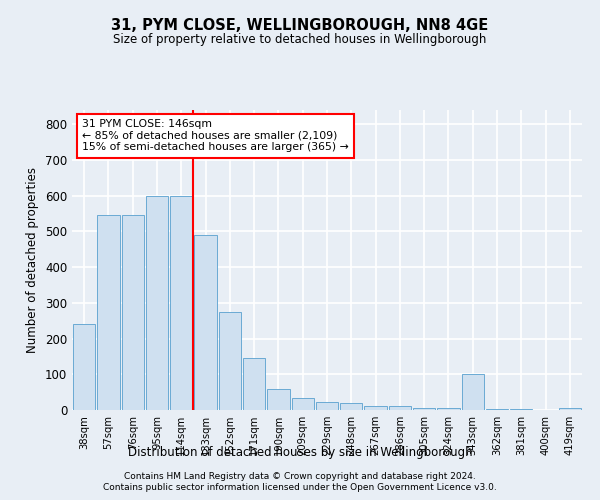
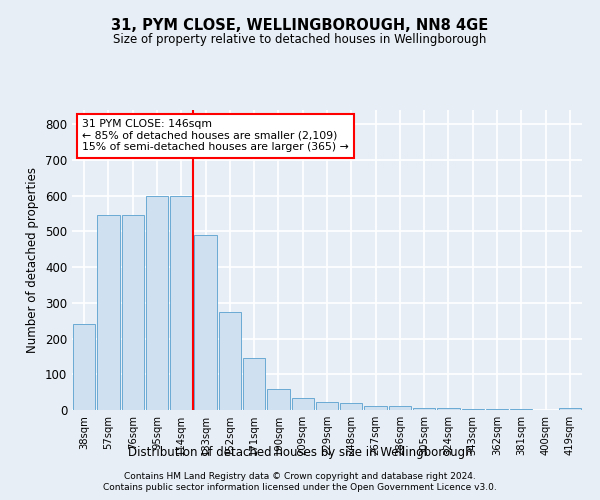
343sqm: 100 -> 4
